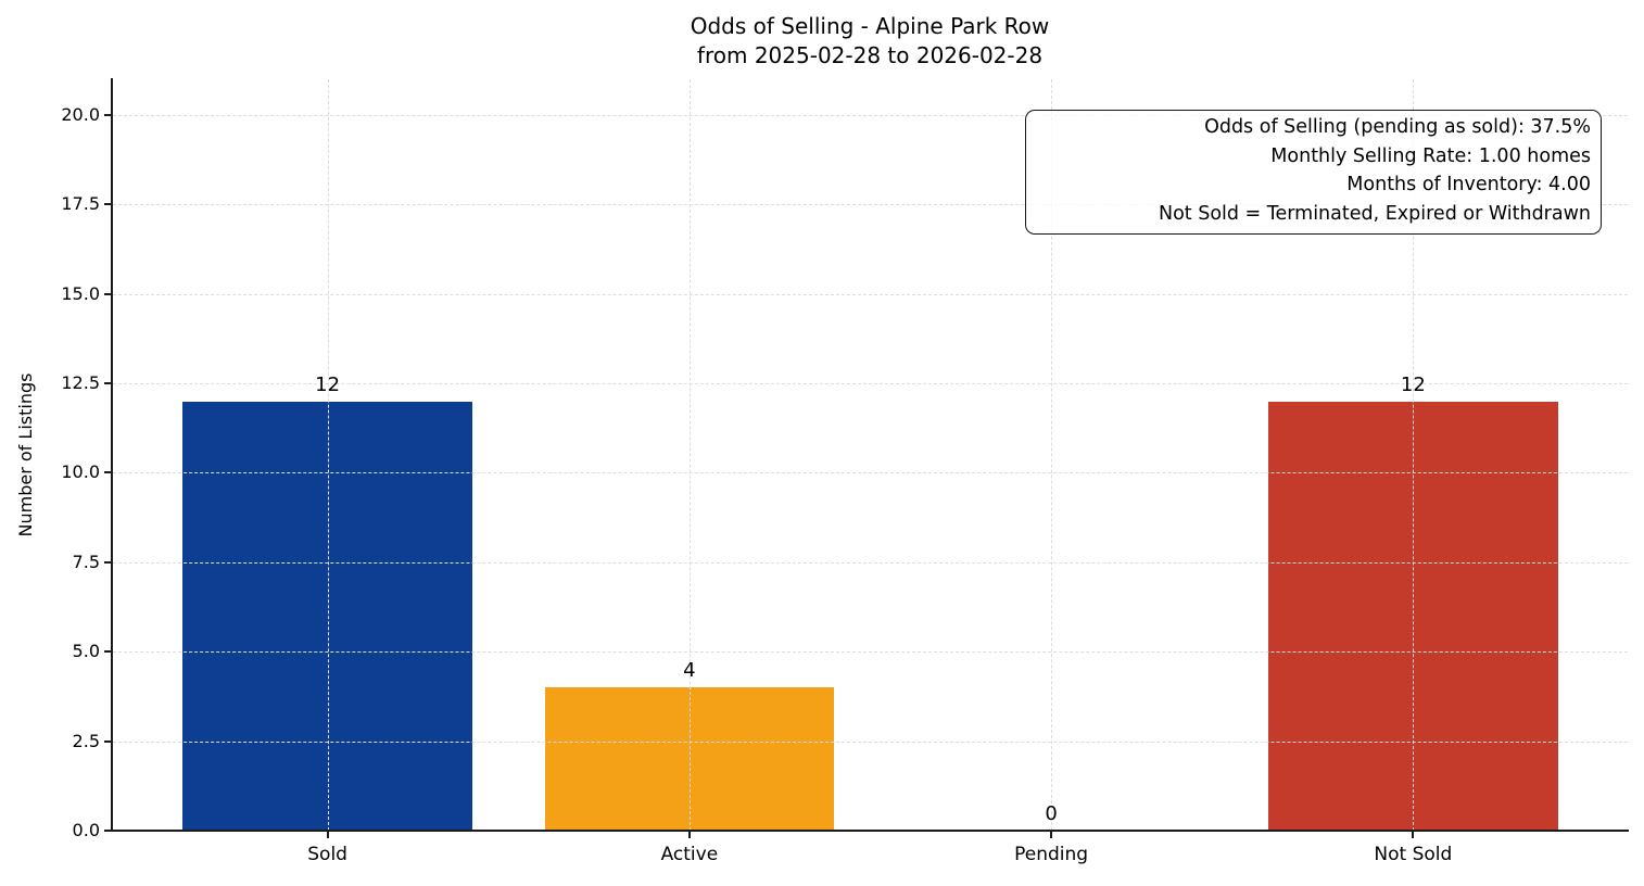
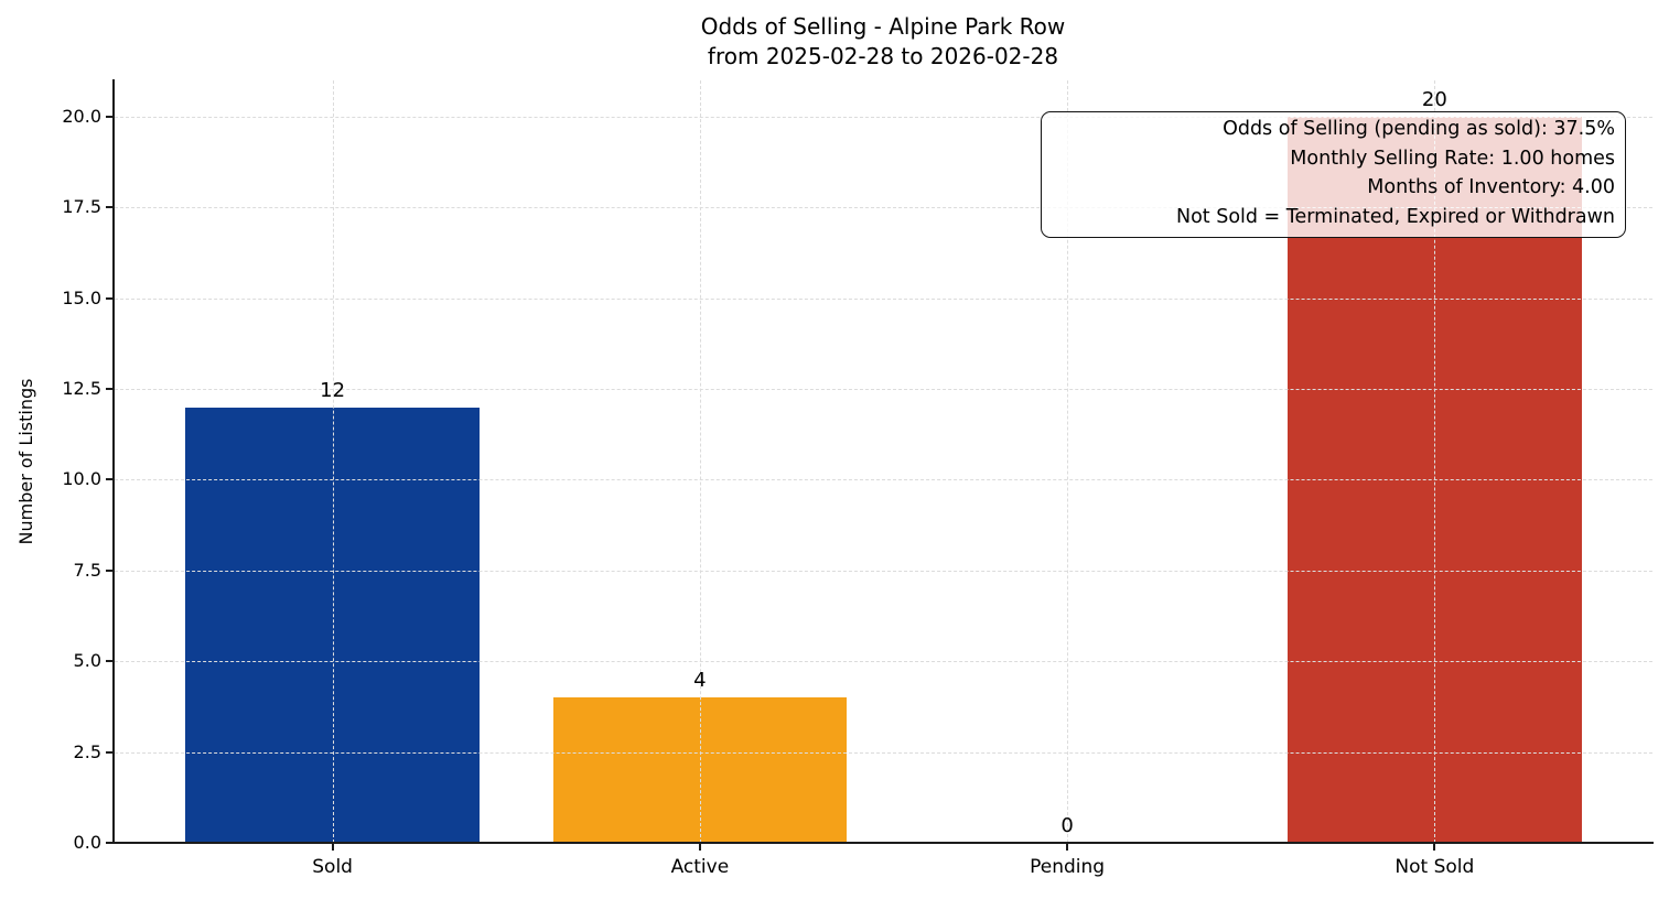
Not Sold: 12 -> 20
